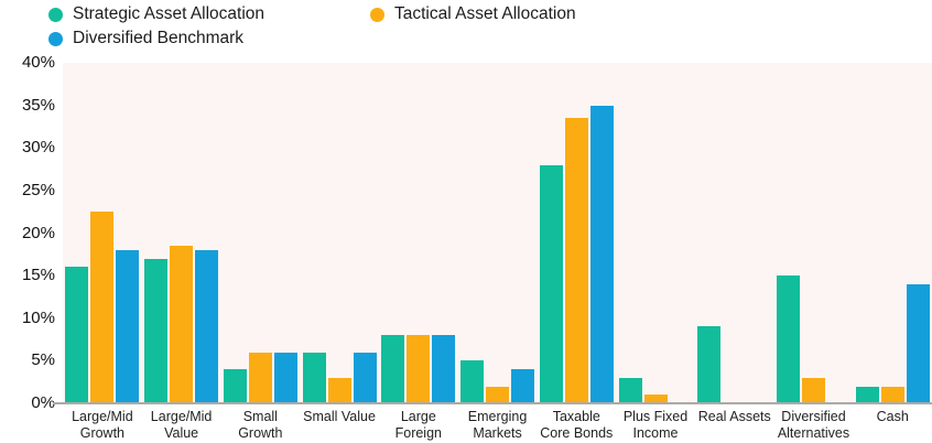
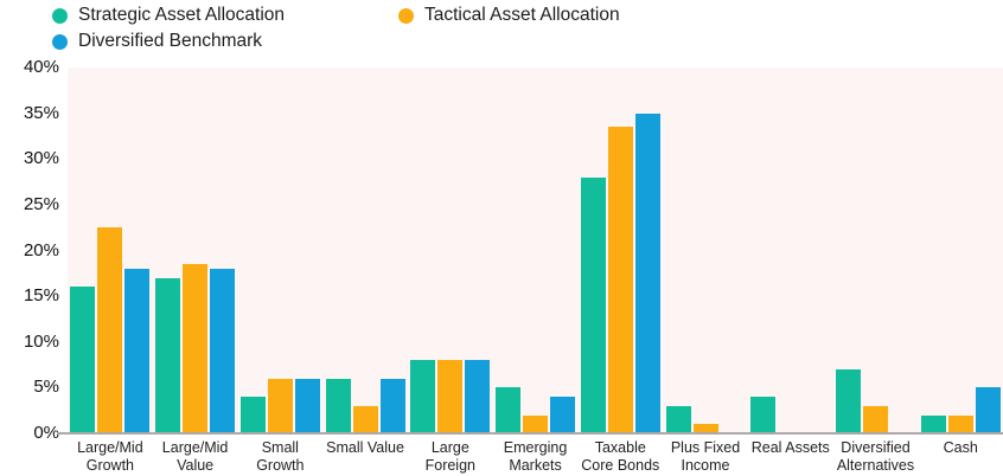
Strategic Asset Allocation/Real Assets: 9% -> 4%
Strategic Asset Allocation/Diversified Alternatives: 15% -> 7%
Diversified Benchmark/Cash: 14% -> 5%
